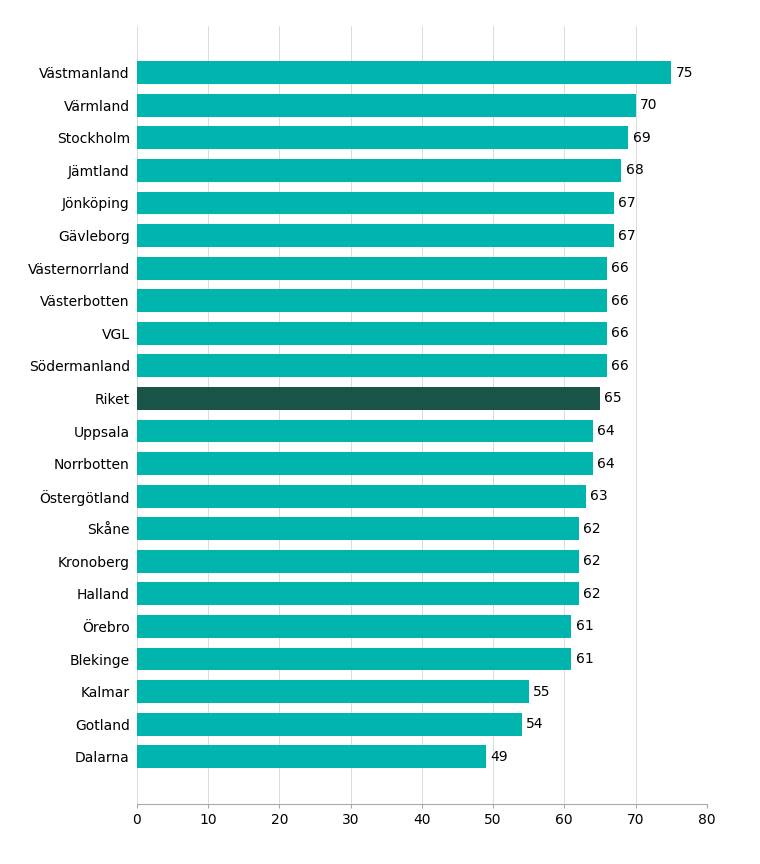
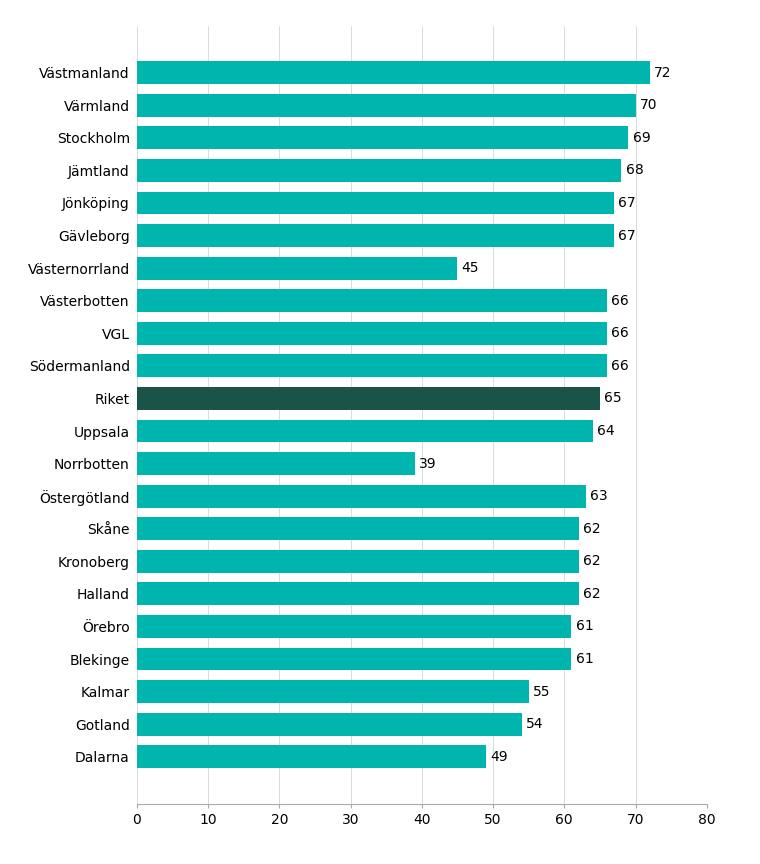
Västmanland: 75 -> 72
Västernorrland: 66 -> 45
Norrbotten: 64 -> 39
